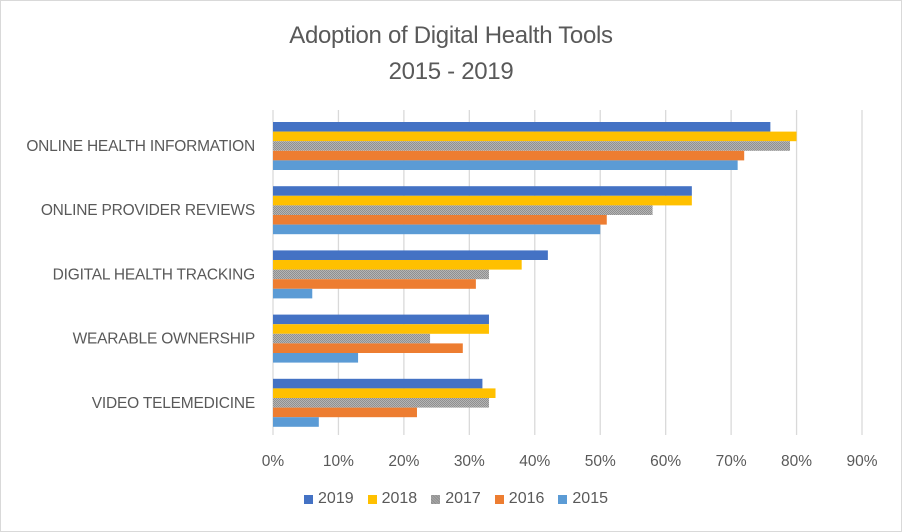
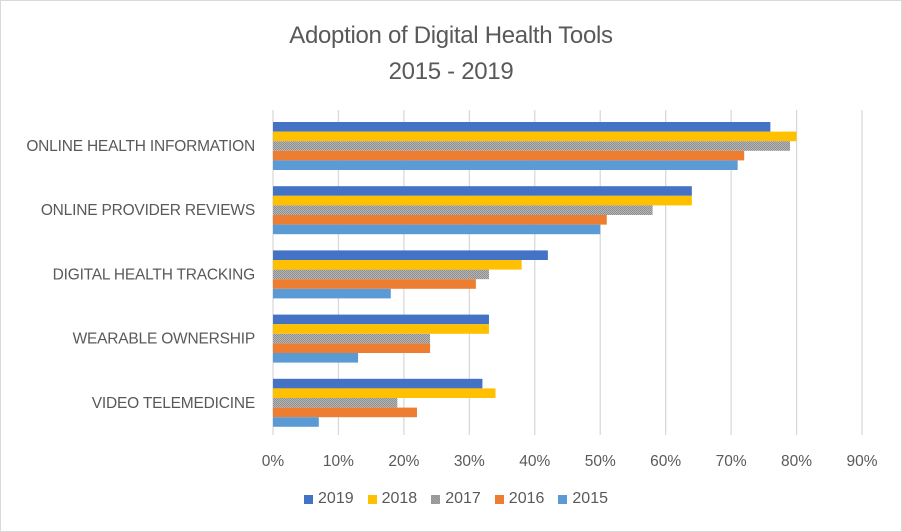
2015/DIGITAL HEALTH TRACKING: 6% -> 18%
2016/WEARABLE OWNERSHIP: 29% -> 24%
2017/VIDEO TELEMEDICINE: 33% -> 19%
